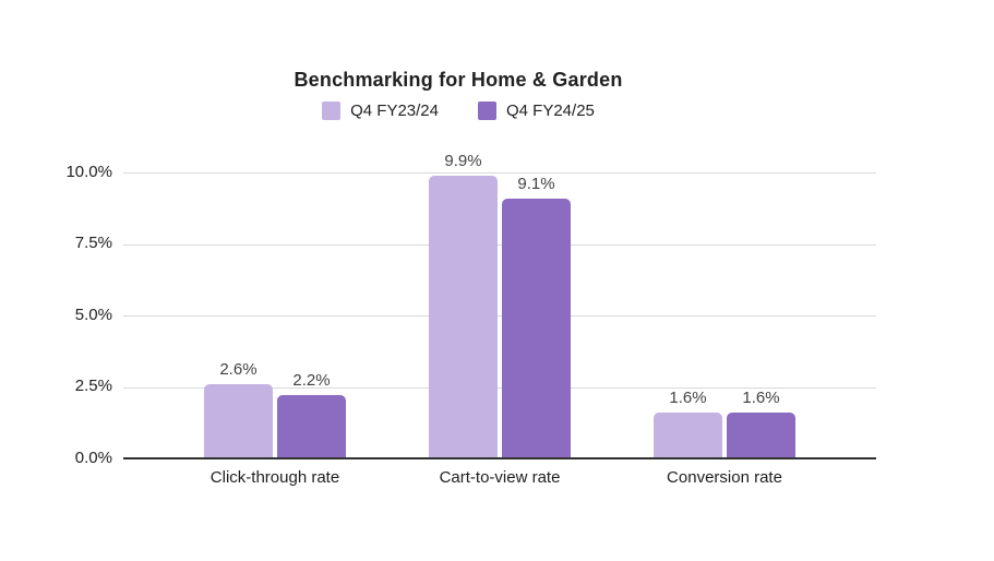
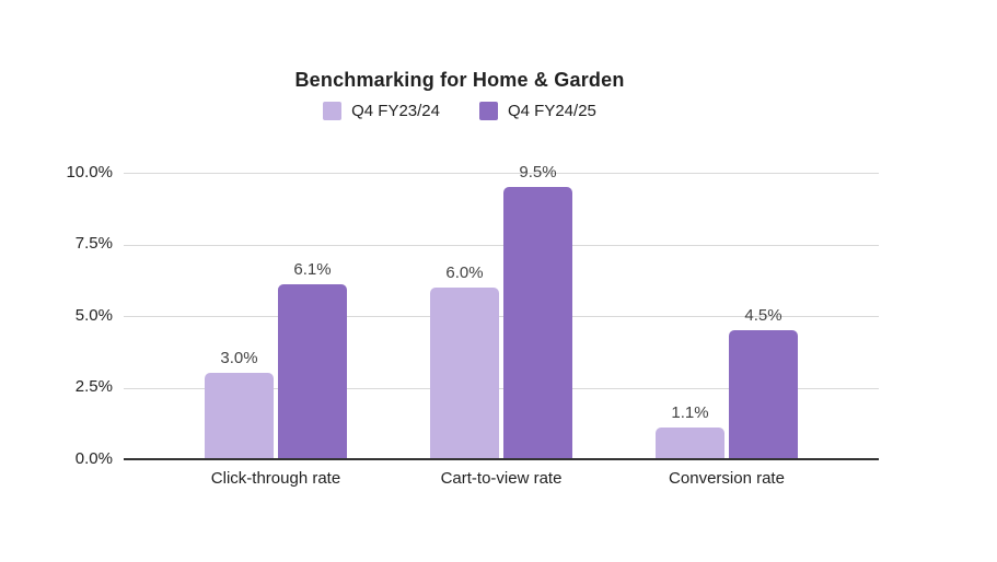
Q4 FY23/24/Click-through rate: 2.6% -> 3.0%
Q4 FY24/25/Click-through rate: 2.2% -> 6.1%
Q4 FY23/24/Cart-to-view rate: 9.9% -> 6.0%
Q4 FY24/25/Cart-to-view rate: 9.1% -> 9.5%
Q4 FY23/24/Conversion rate: 1.6% -> 1.1%
Q4 FY24/25/Conversion rate: 1.6% -> 4.5%
